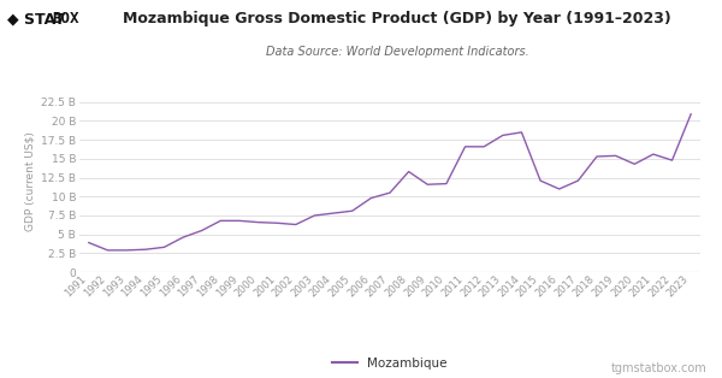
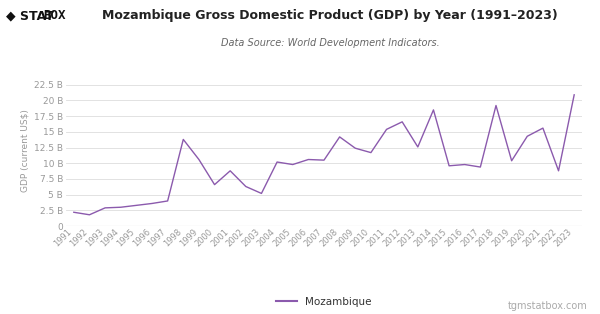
1991: 3.9 B -> 2.2 B
1992: 2.9 B -> 1.8 B
1996: 4.6 B -> 3.6 B
1997: 5.5 B -> 4.0 B
1998: 6.8 B -> 13.8 B
1999: 6.8 B -> 10.6 B
2001: 6.5 B -> 8.8 B
2003: 7.5 B -> 5.2 B
2004: 7.8 B -> 10.2 B
2005: 8.1 B -> 9.8 B
2006: 9.8 B -> 10.6 B
2008: 13.3 B -> 14.2 B
2009: 11.6 B -> 12.4 B
2011: 16.6 B -> 15.4 B
2013: 18.1 B -> 12.6 B
2015: 12.1 B -> 9.6 B
2016: 11.0 B -> 9.8 B
2017: 12.1 B -> 9.4 B
2018: 15.3 B -> 19.2 B
2019: 15.4 B -> 10.4 B
2022: 14.8 B -> 8.8 B
